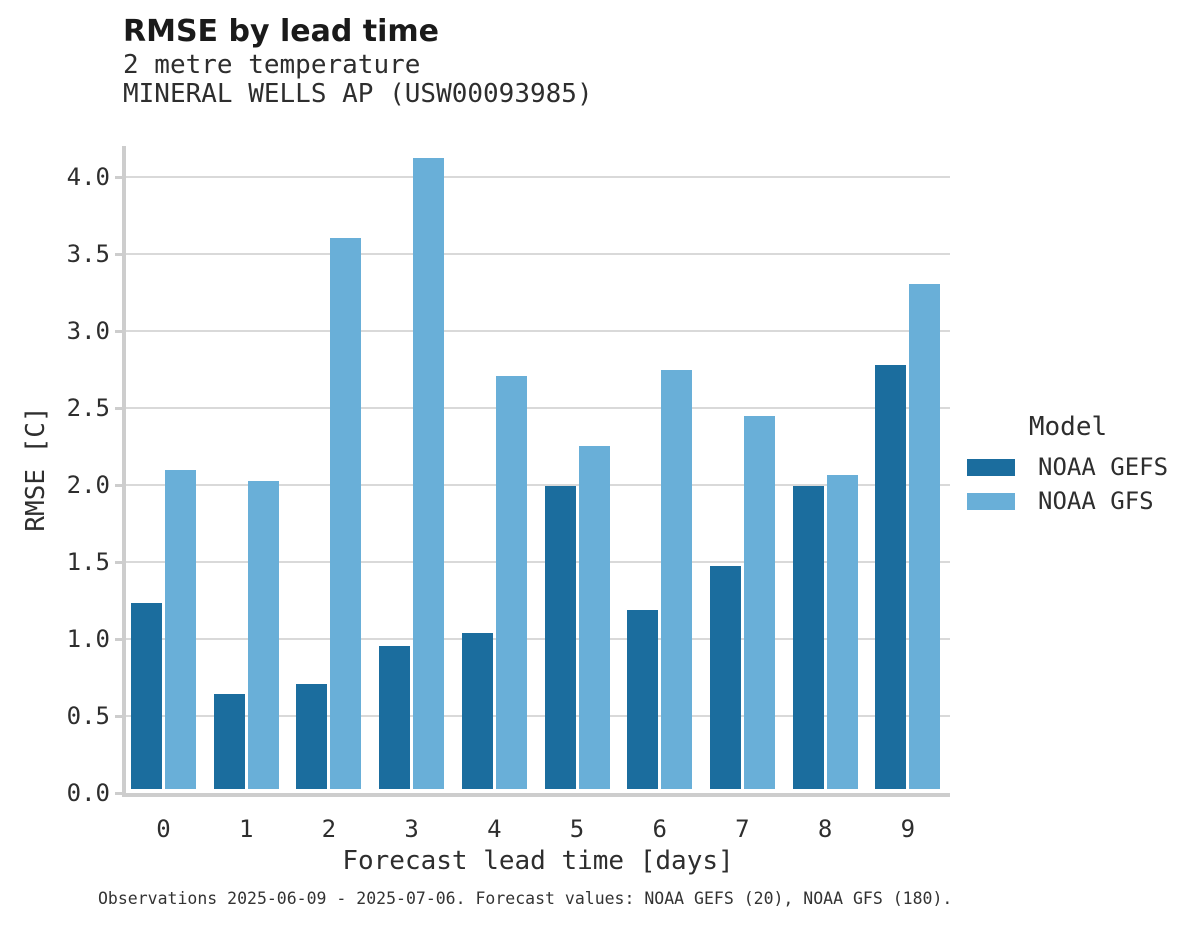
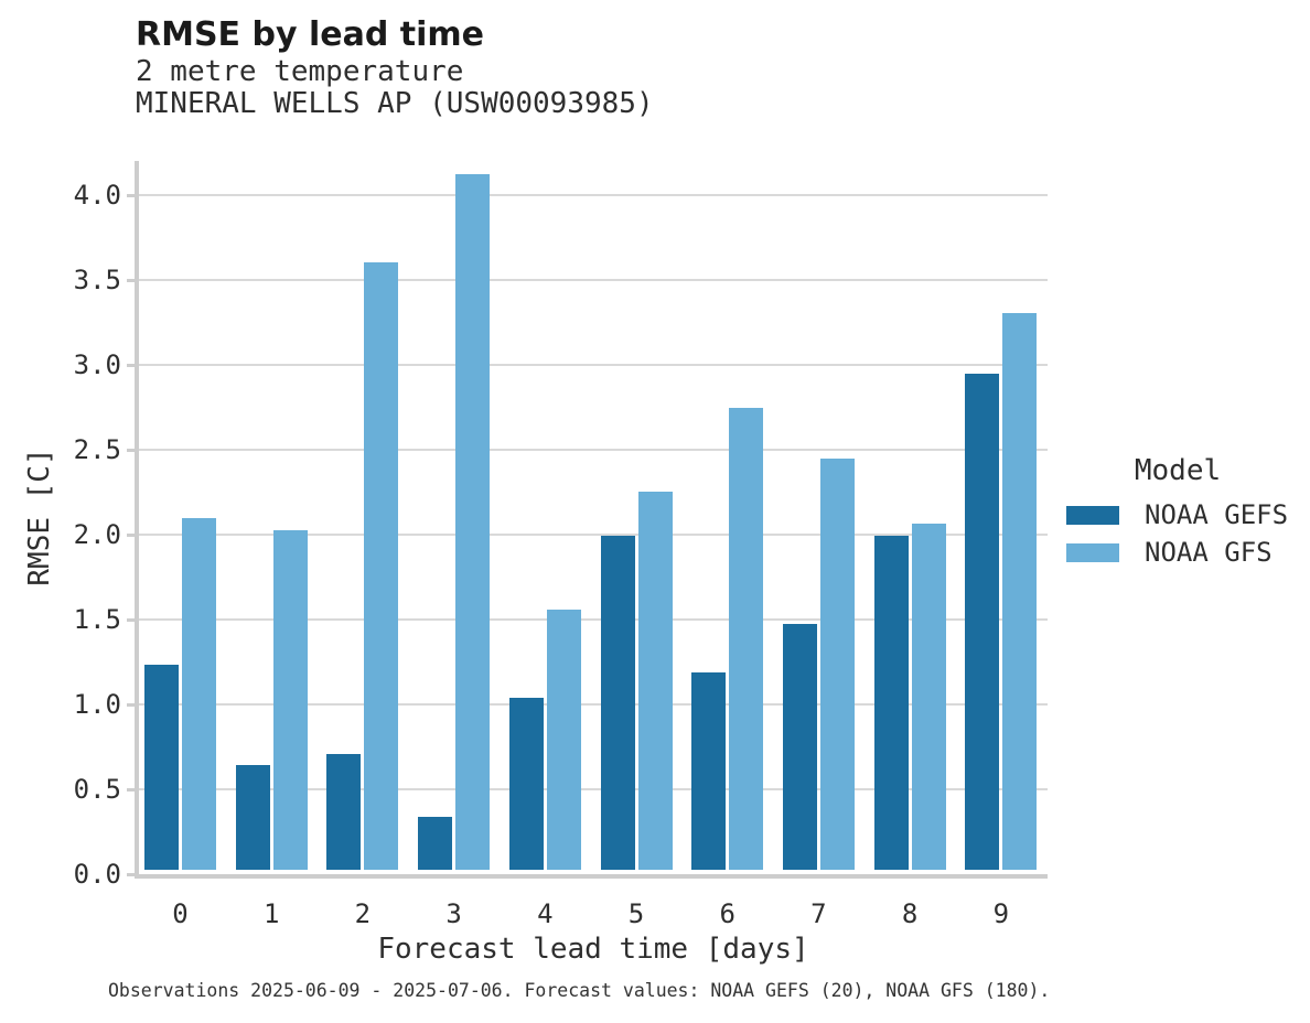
NOAA GEFS/3: 0.93 -> 0.31
NOAA GFS/4: 2.68 -> 1.53
NOAA GEFS/9: 2.75 -> 2.92
